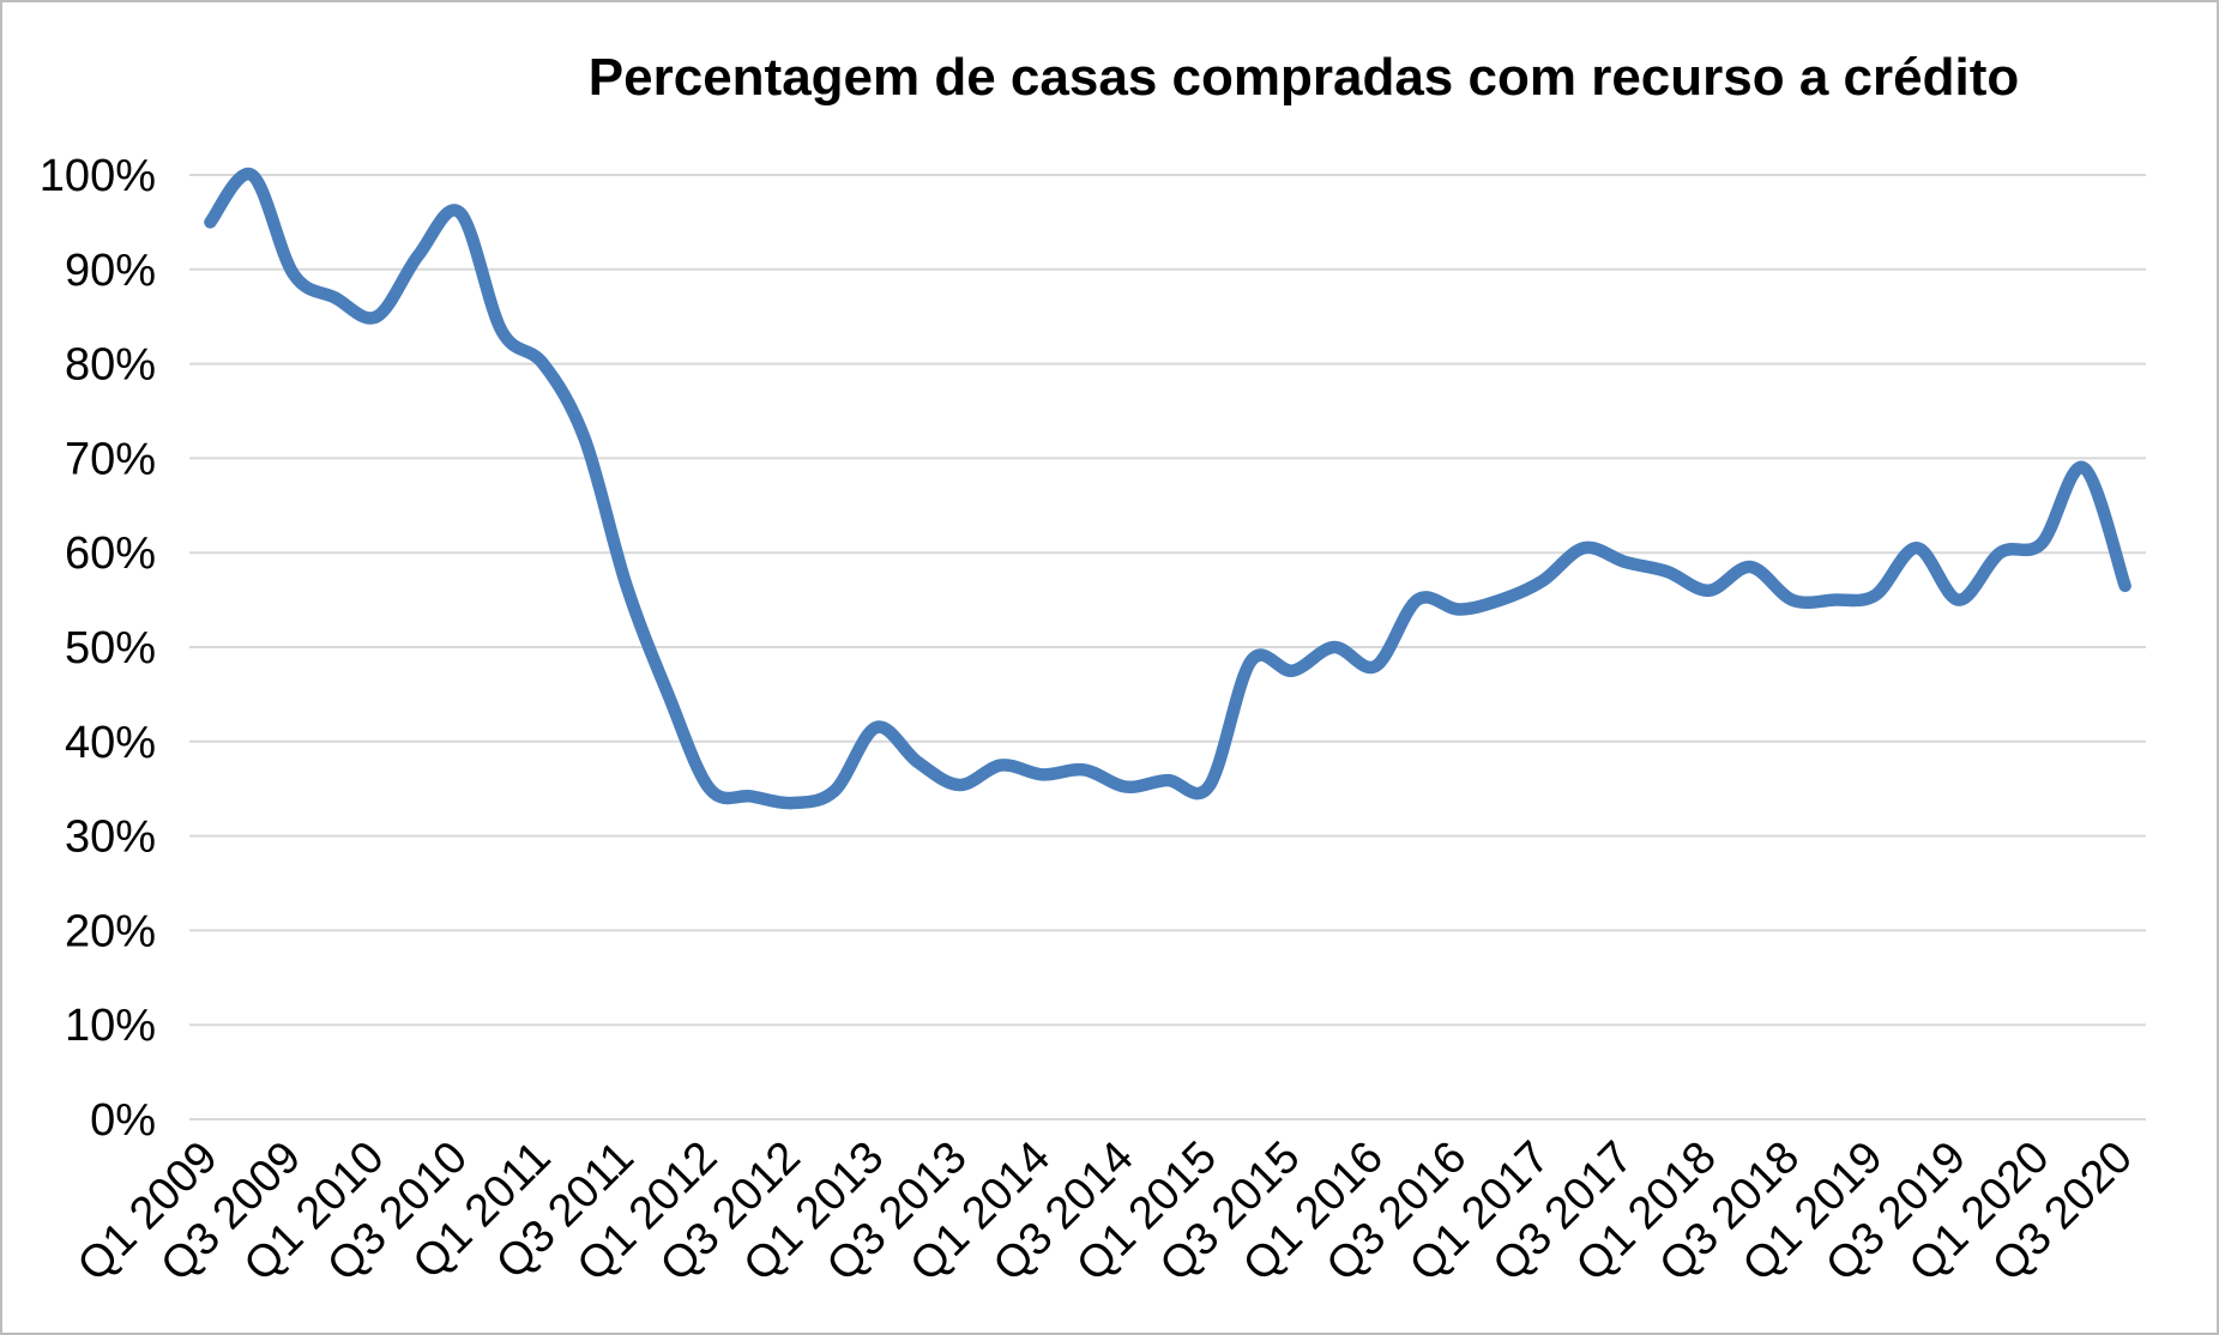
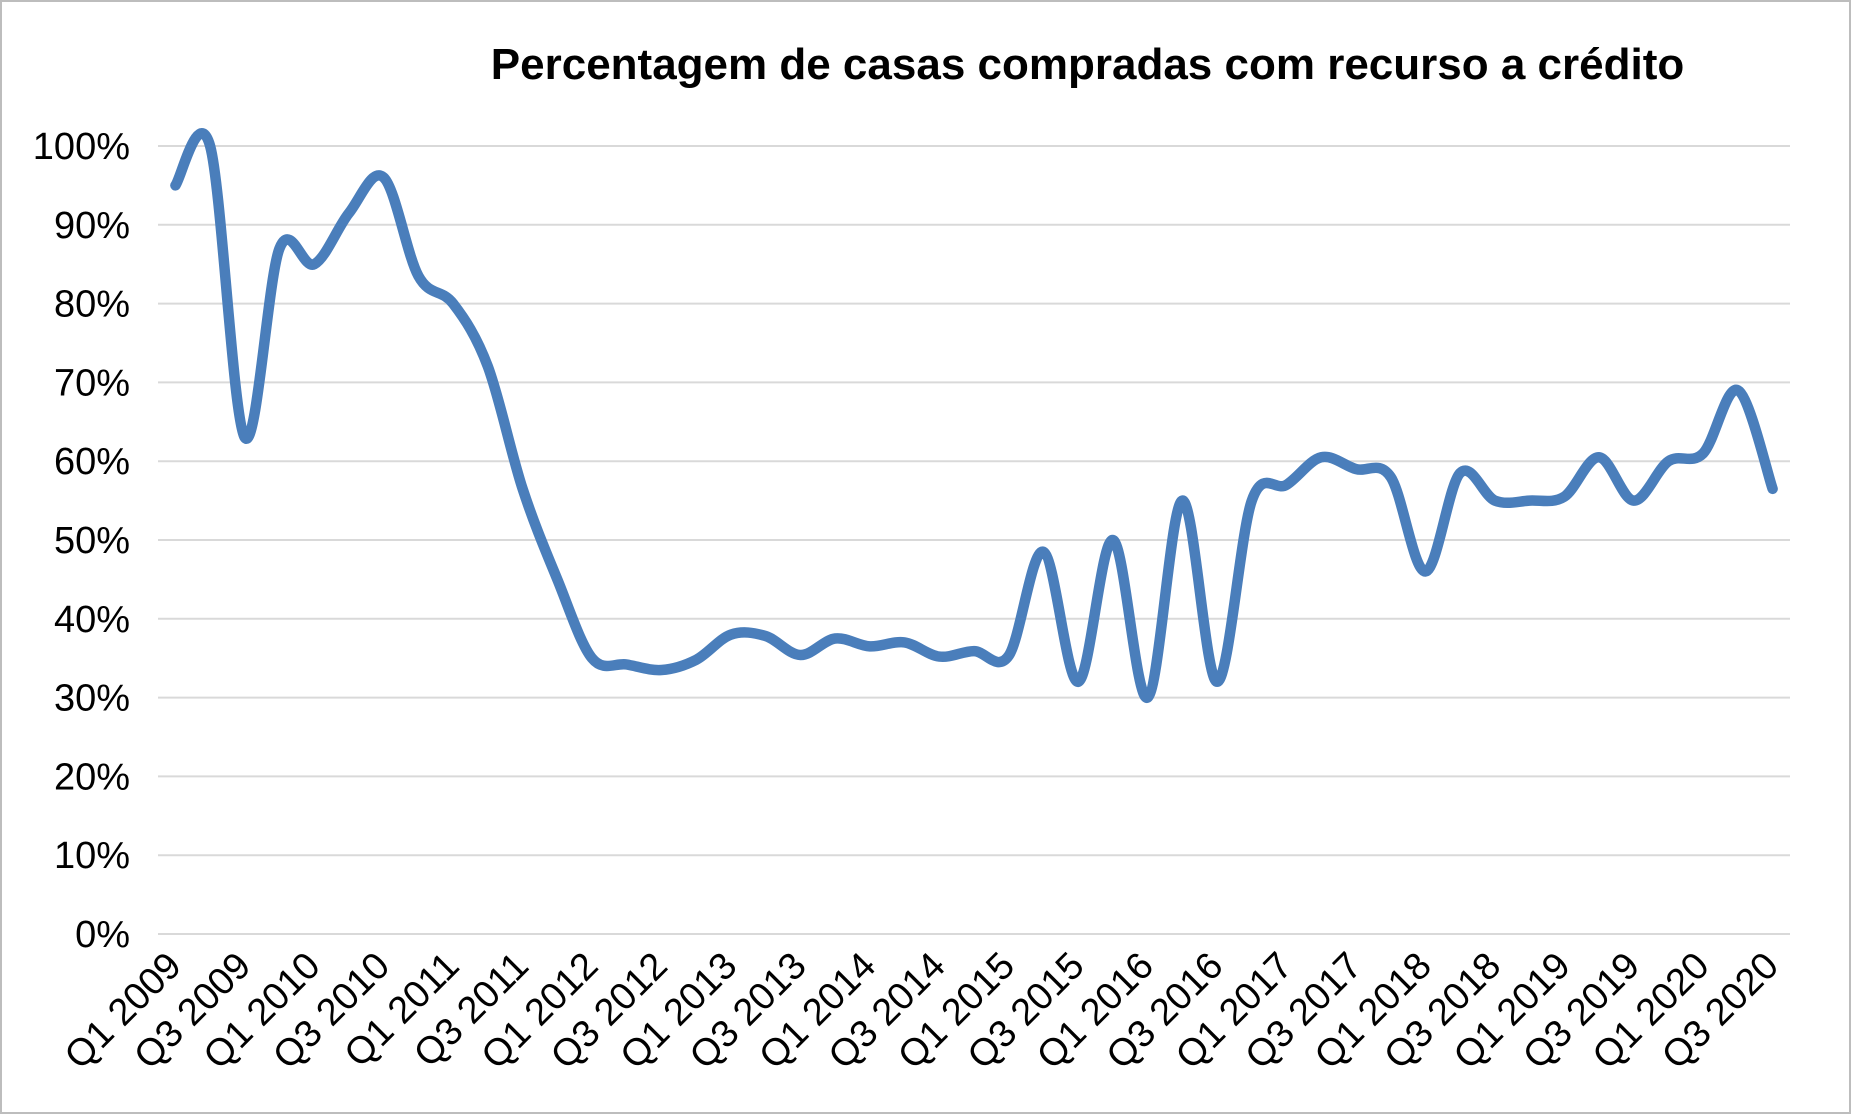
Q3 2009: 90% -> 63%
Q1 2013: 42% -> 38%
Q3 2015: 48% -> 32%
Q1 2016: 48% -> 30%
Q3 2016: 54% -> 32%
Q1 2018: 56% -> 46%
